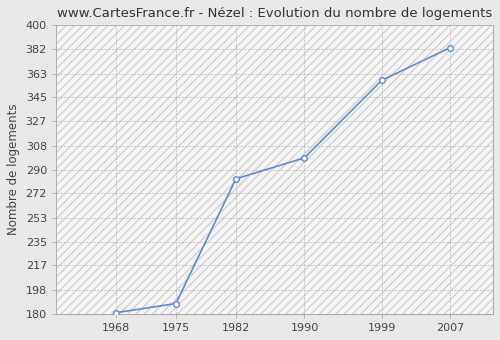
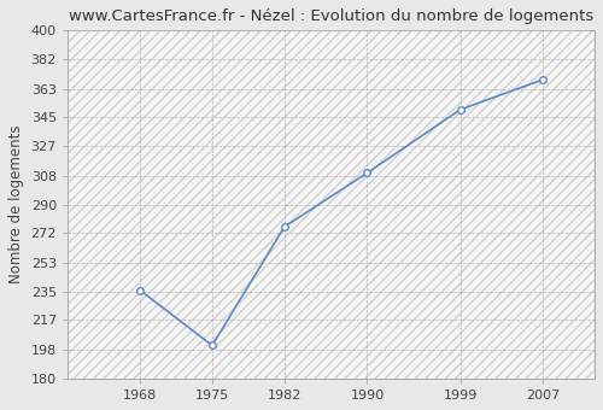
1968: 181 -> 236
1975: 188 -> 201
1982: 283 -> 276
1990: 299 -> 310
1999: 358 -> 350
2007: 383 -> 369
